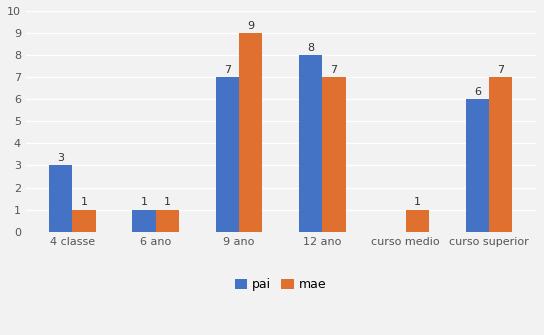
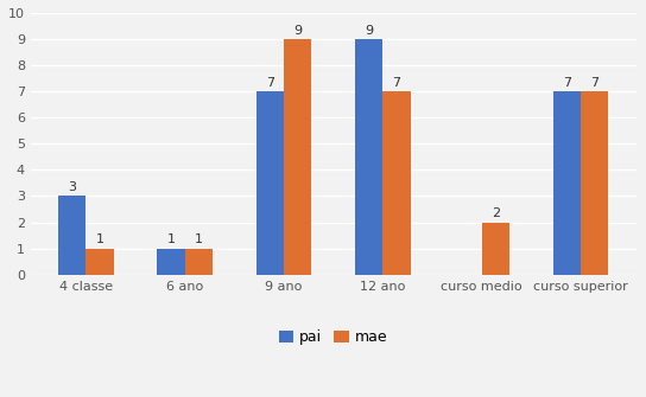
pai/12 ano: 8 -> 9
mae/curso medio: 1 -> 2
pai/curso superior: 6 -> 7
